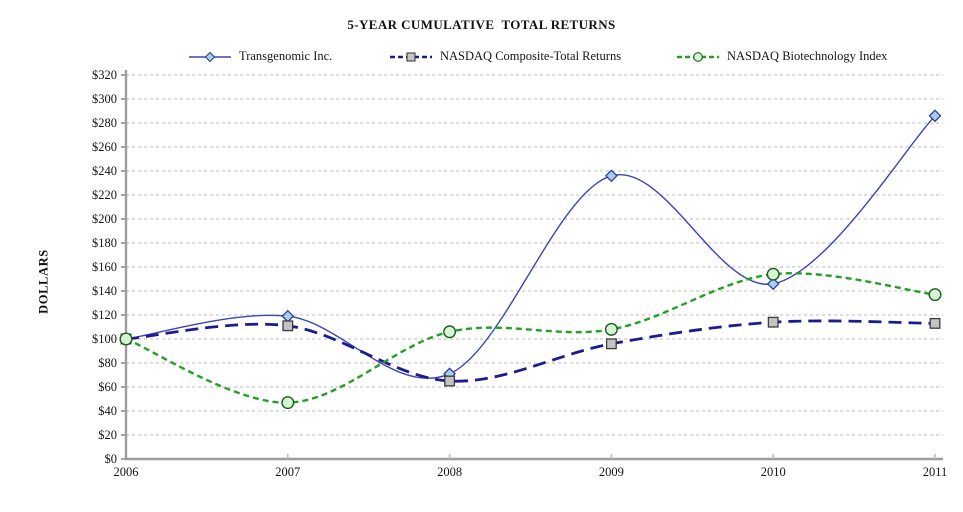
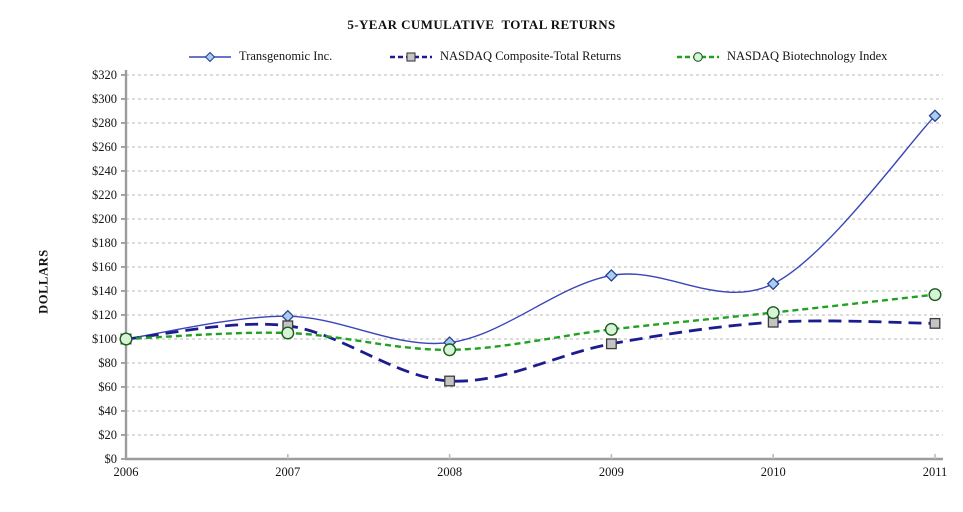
NASDAQ Biotechnology Index/2007: $47 -> $105
Transgenomic Inc./2008: $71 -> $97
NASDAQ Biotechnology Index/2008: $106 -> $91
Transgenomic Inc./2009: $236 -> $153
NASDAQ Biotechnology Index/2010: $154 -> $122
